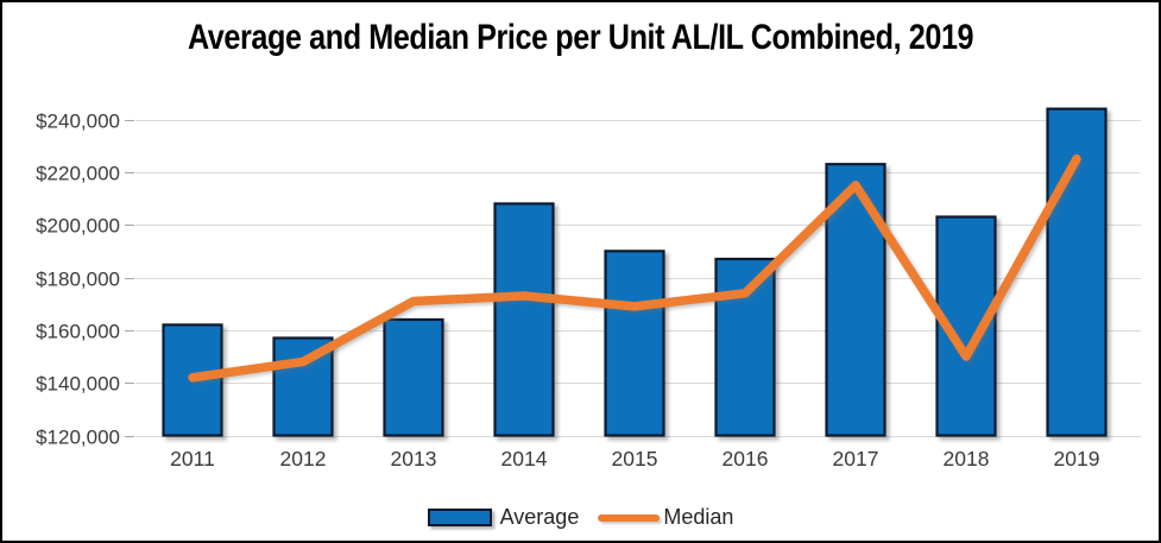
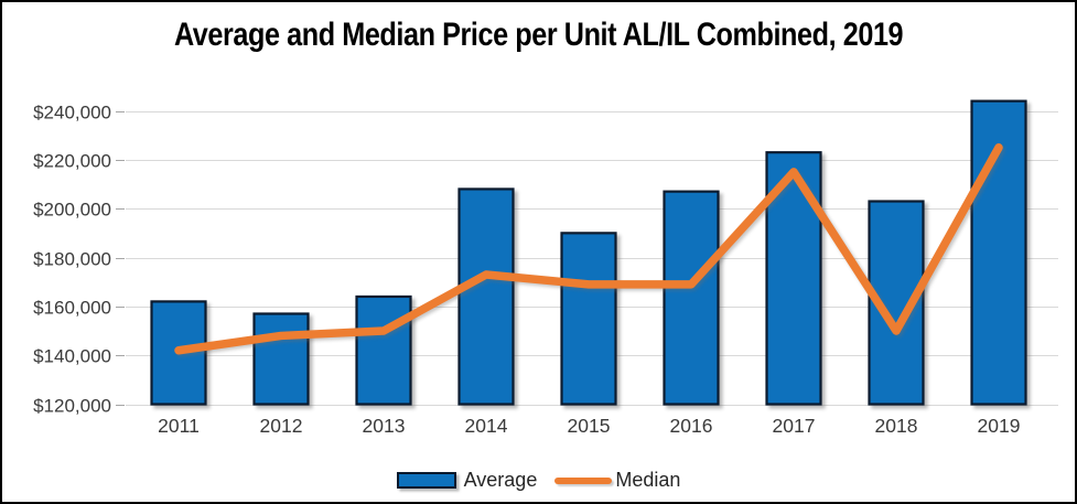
Median/2013: $171000 -> $150000
Average/2016: $187000 -> $207000
Median/2016: $174000 -> $169000
